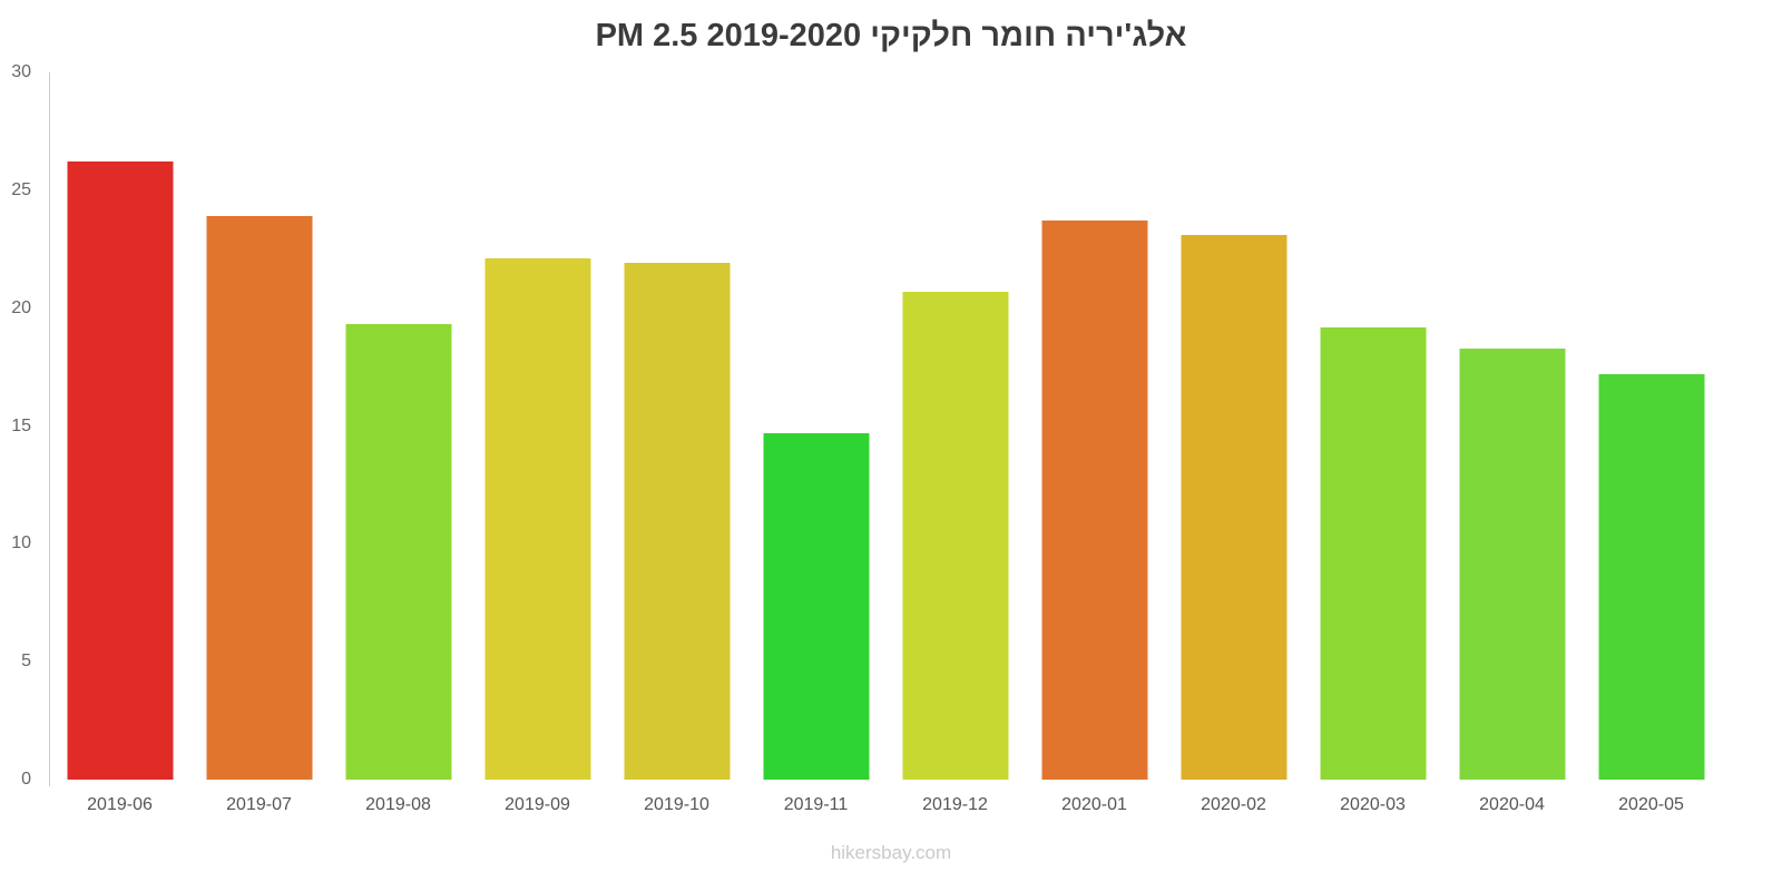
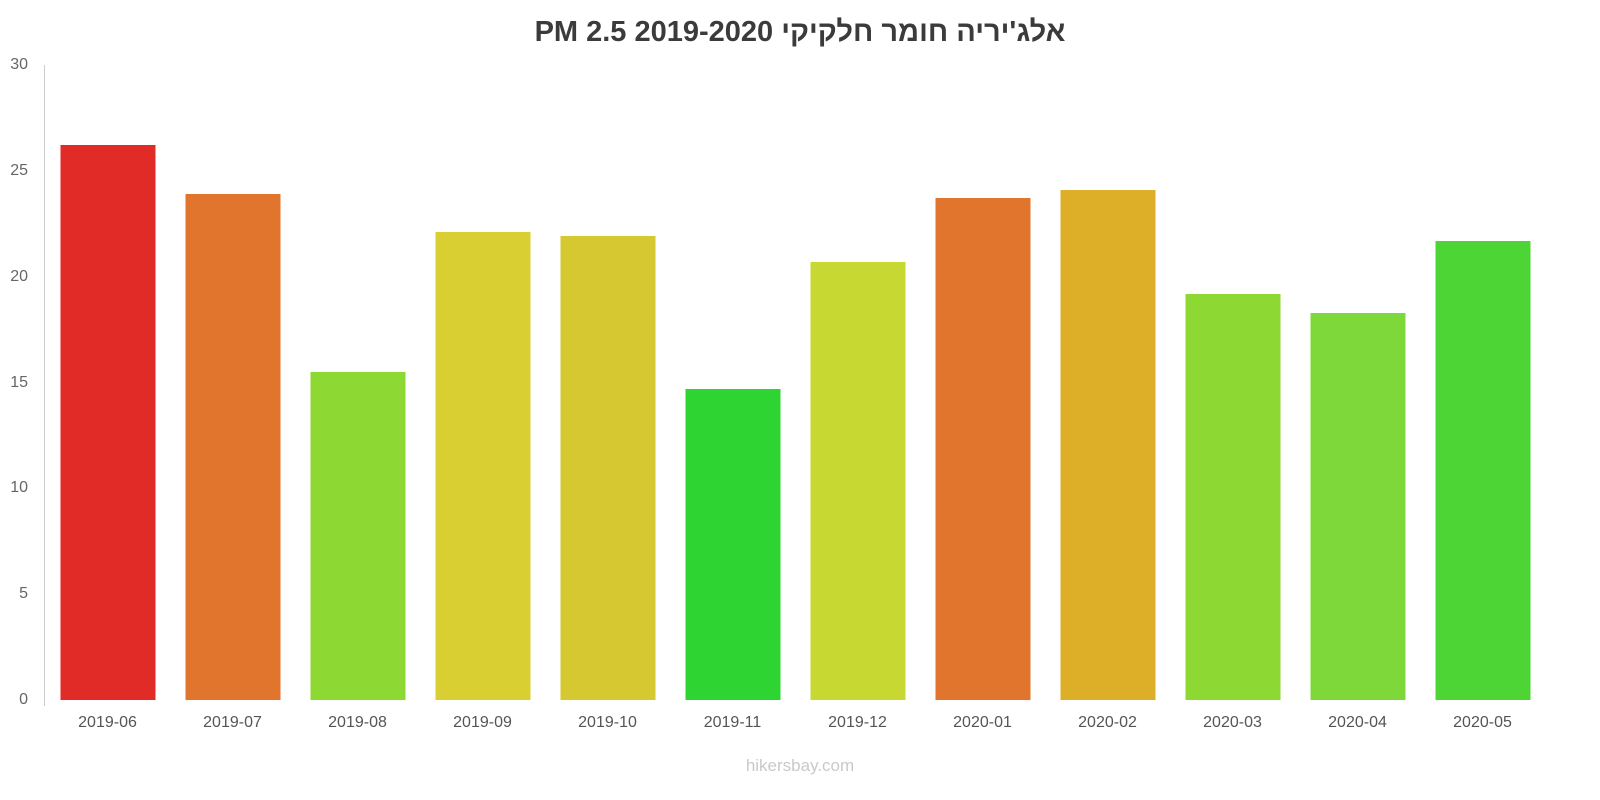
2019-08: 19.3 -> 15.5
2020-02: 23.1 -> 24.1
2020-05: 17.2 -> 21.7
